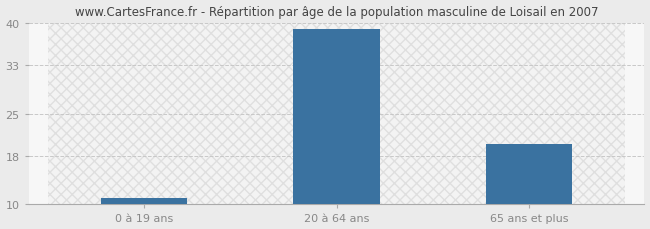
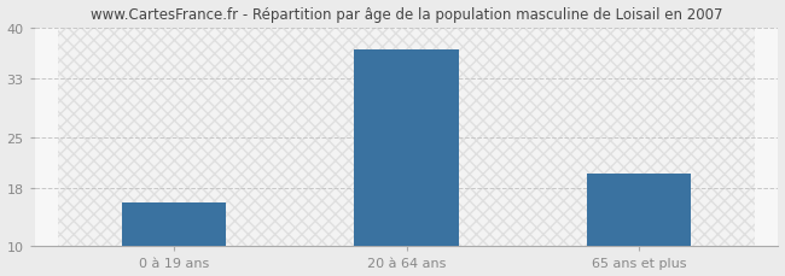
0 à 19 ans: 11 -> 16
20 à 64 ans: 39 -> 37
